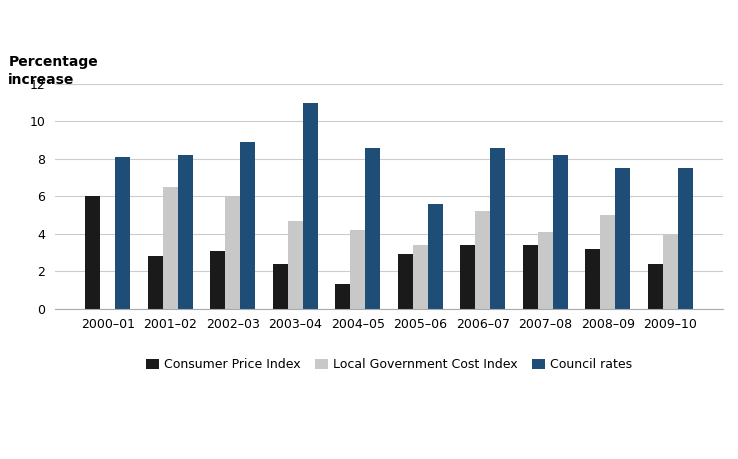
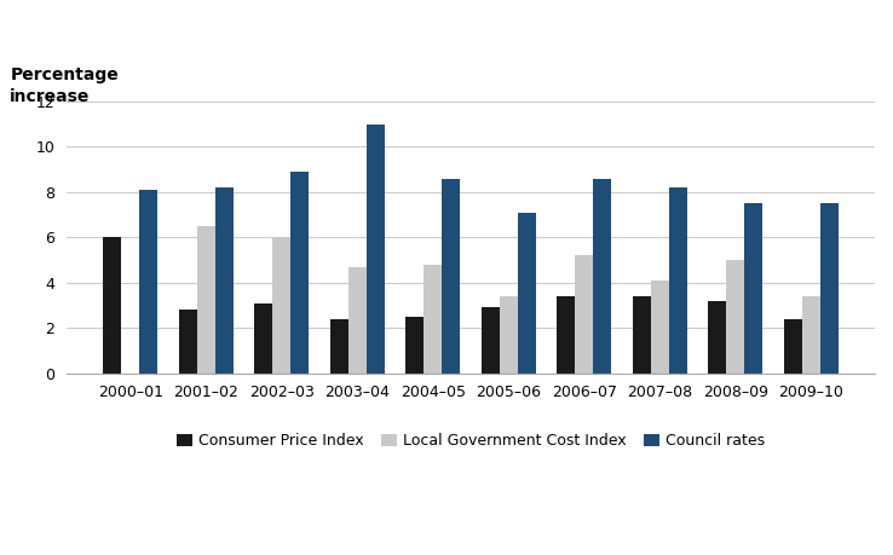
Consumer Price Index/2004–05: 1.3 -> 2.5
Local Government Cost Index/2004–05: 4.2 -> 4.8
Council rates/2005–06: 5.6 -> 7.1
Local Government Cost Index/2009–10: 4.0 -> 3.4
